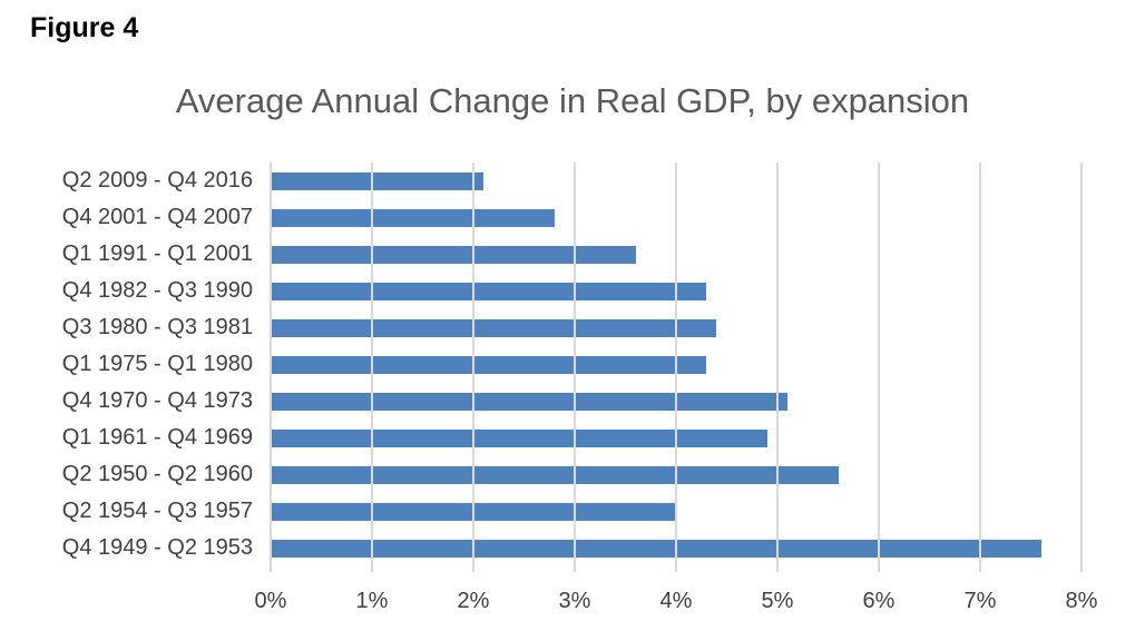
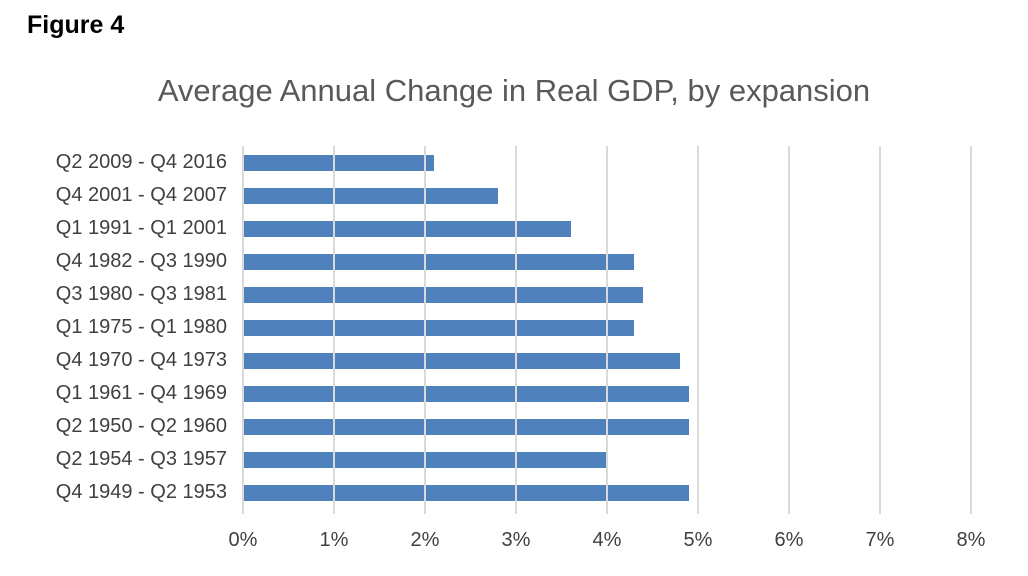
Q4 1970 - Q4 1973: 5.1% -> 4.8%
Q2 1950 - Q2 1960: 5.6% -> 4.9%
Q4 1949 - Q2 1953: 7.6% -> 4.9%
